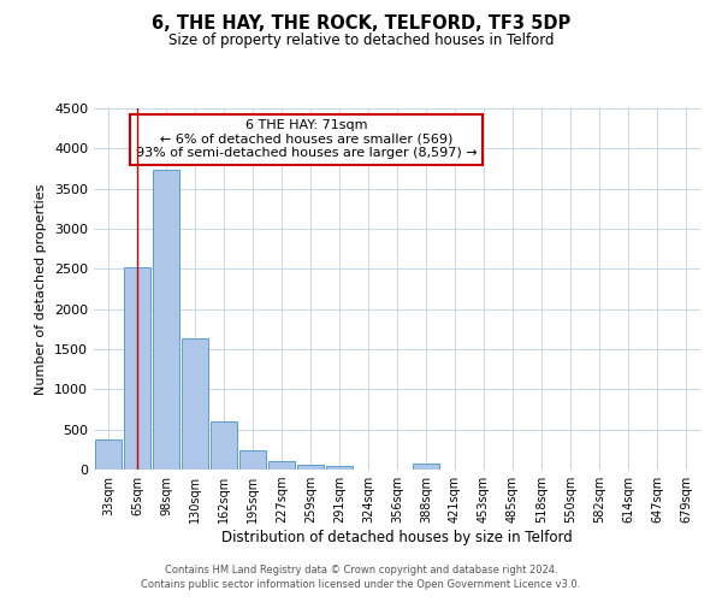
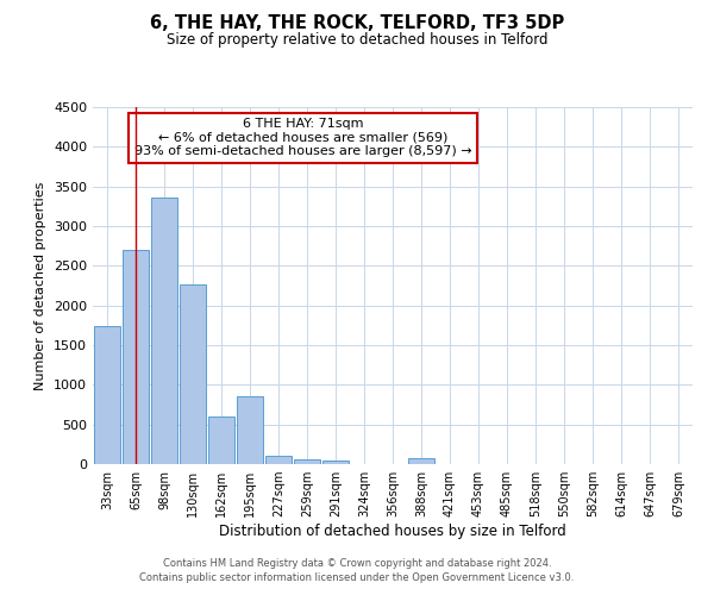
33sqm: 380 -> 1740
65sqm: 2520 -> 2700
98sqm: 3730 -> 3360
130sqm: 1640 -> 2260
195sqm: 240 -> 860
